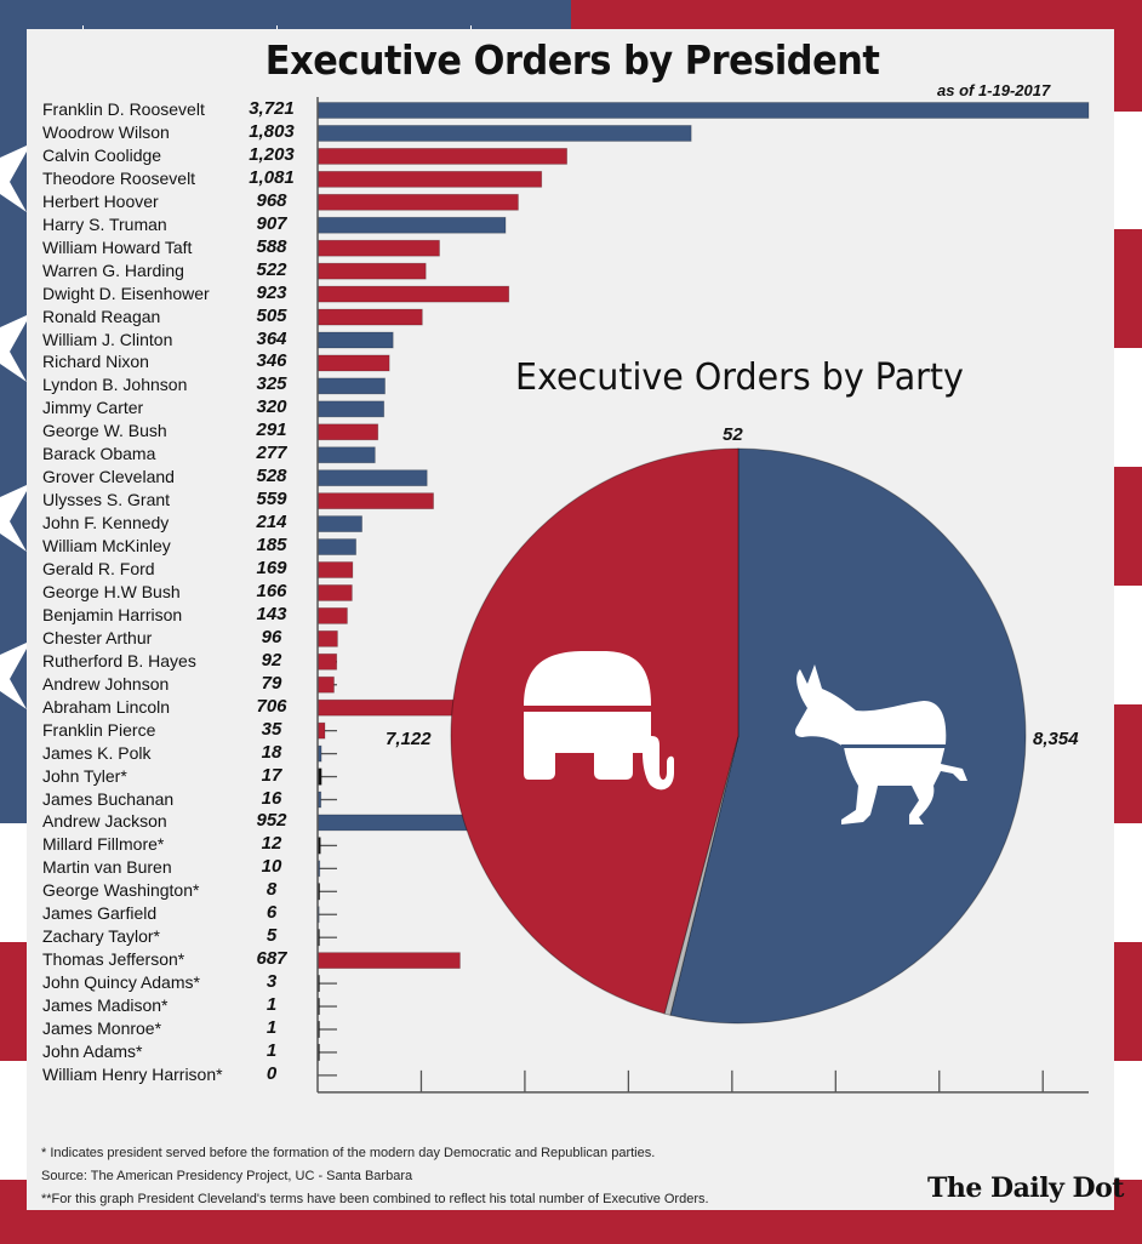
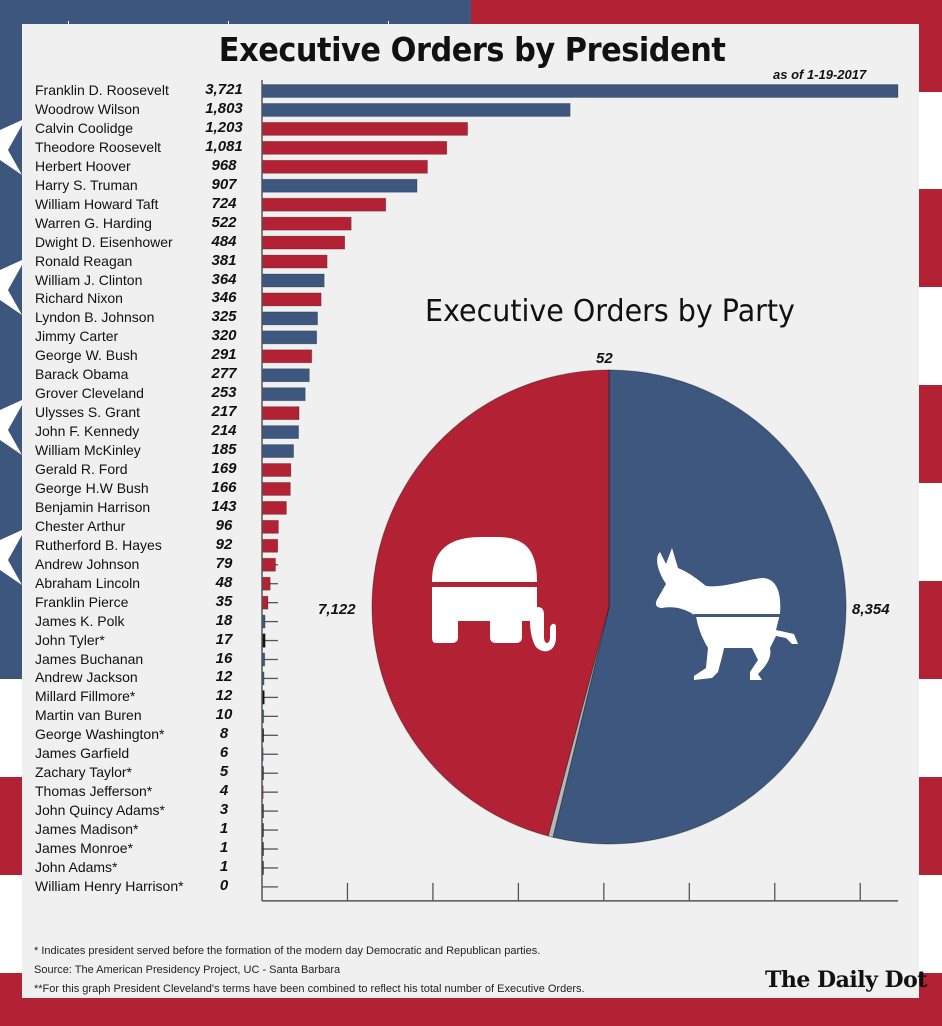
Executive Orders by President/William Howard Taft: 588 -> 724
Executive Orders by President/Dwight D. Eisenhower: 923 -> 484
Executive Orders by President/Ronald Reagan: 505 -> 381
Executive Orders by President/Grover Cleveland: 528 -> 253
Executive Orders by President/Ulysses S. Grant: 559 -> 217
Executive Orders by President/Abraham Lincoln: 706 -> 48
Executive Orders by President/Andrew Jackson: 952 -> 12
Executive Orders by President/Thomas Jefferson*: 687 -> 4
